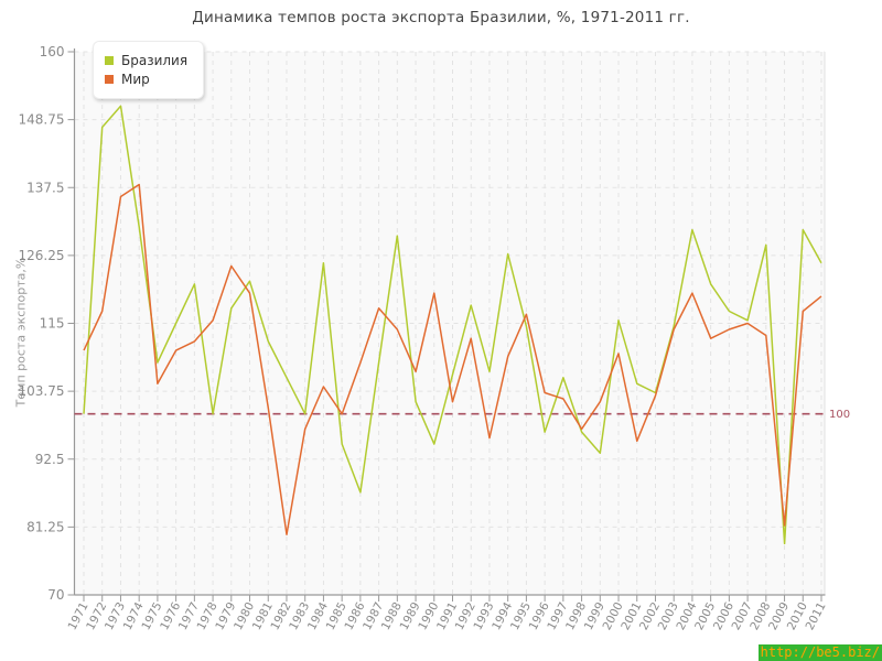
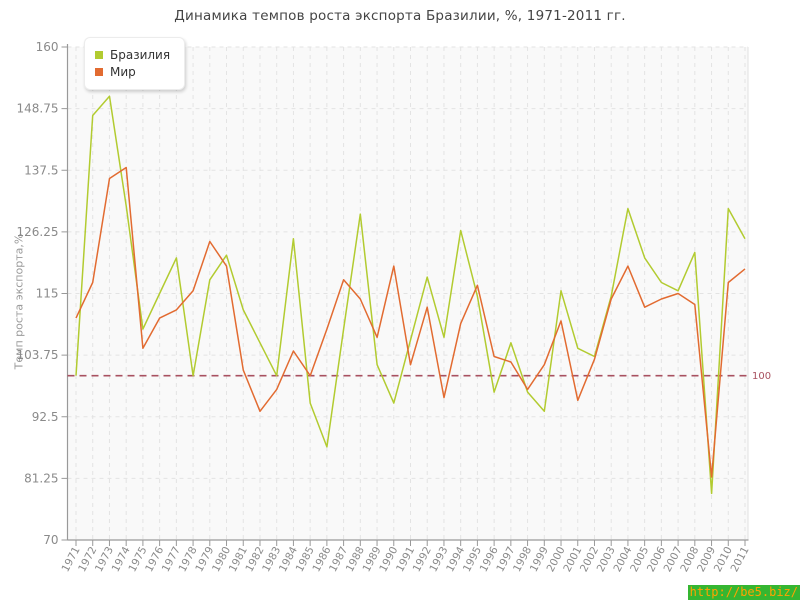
Мир/1982: 80 -> 94
Бразилия/2008: 128 -> 122
